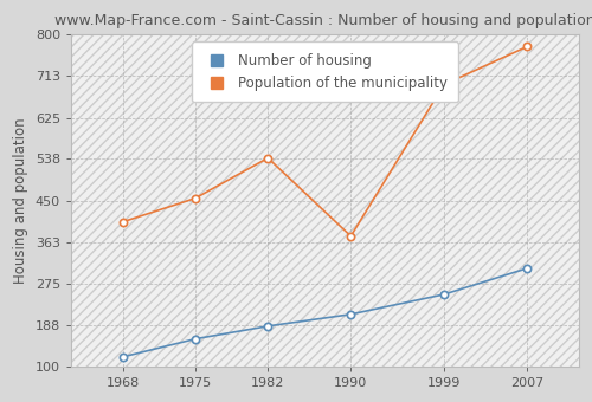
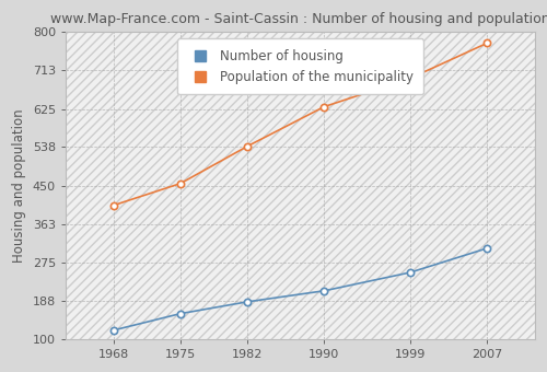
Population of the municipality/1990: 375 -> 630
